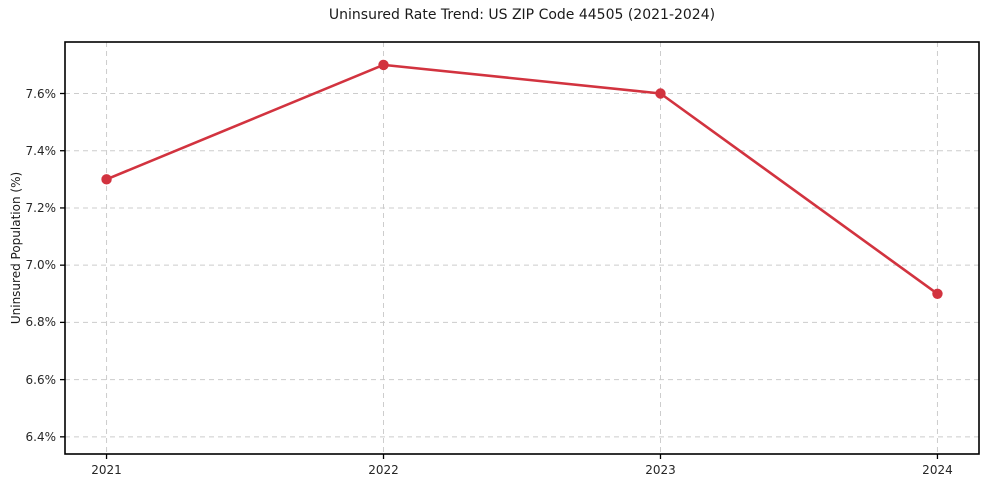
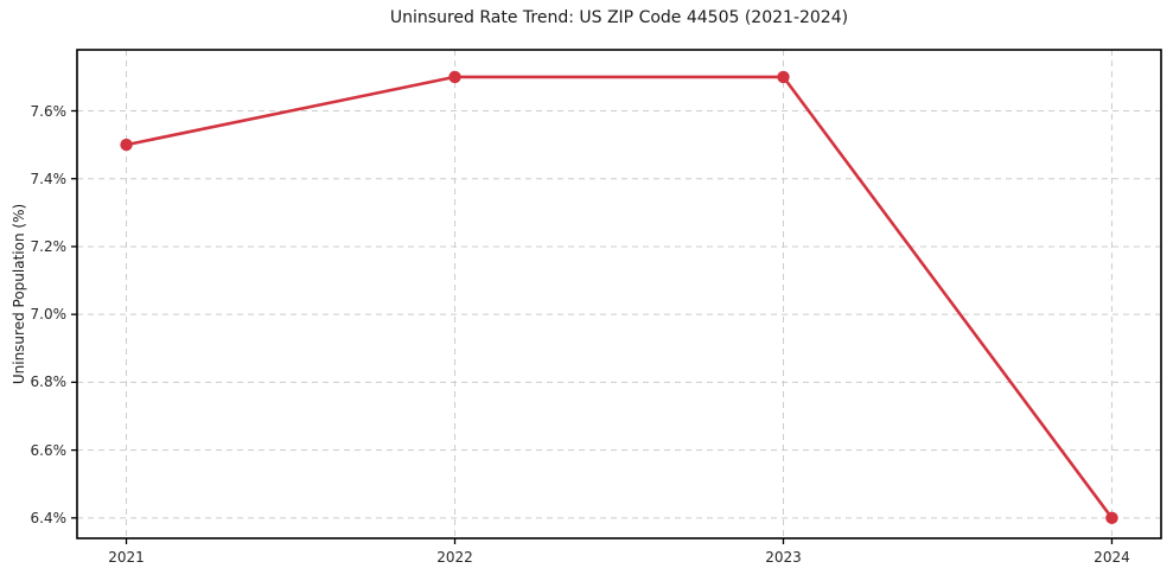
2021: 7.3% -> 7.5%
2023: 7.6% -> 7.7%
2024: 6.9% -> 6.4%
